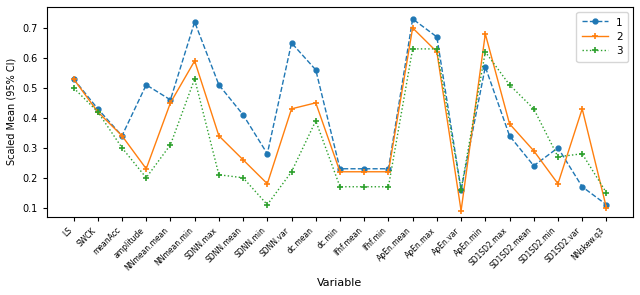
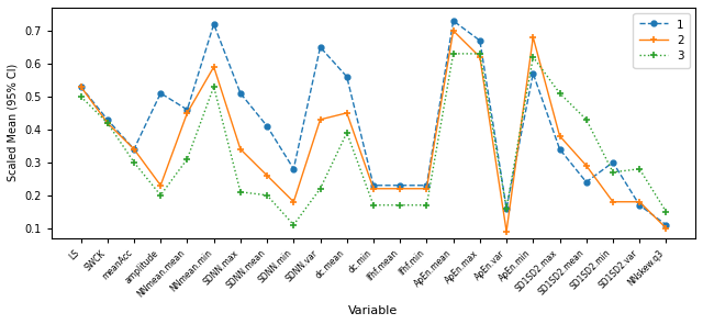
2/SD1SD2.var: 0.43 -> 0.18
